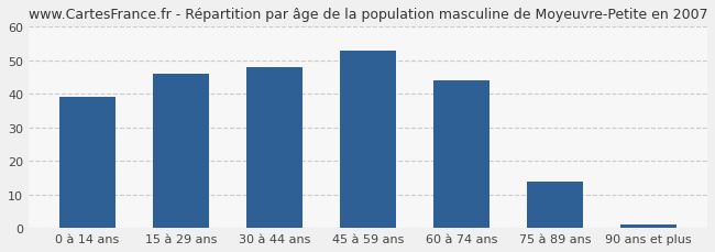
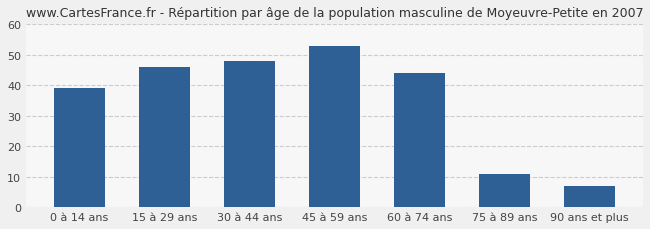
75 à 89 ans: 14 -> 11
90 ans et plus: 1 -> 7
